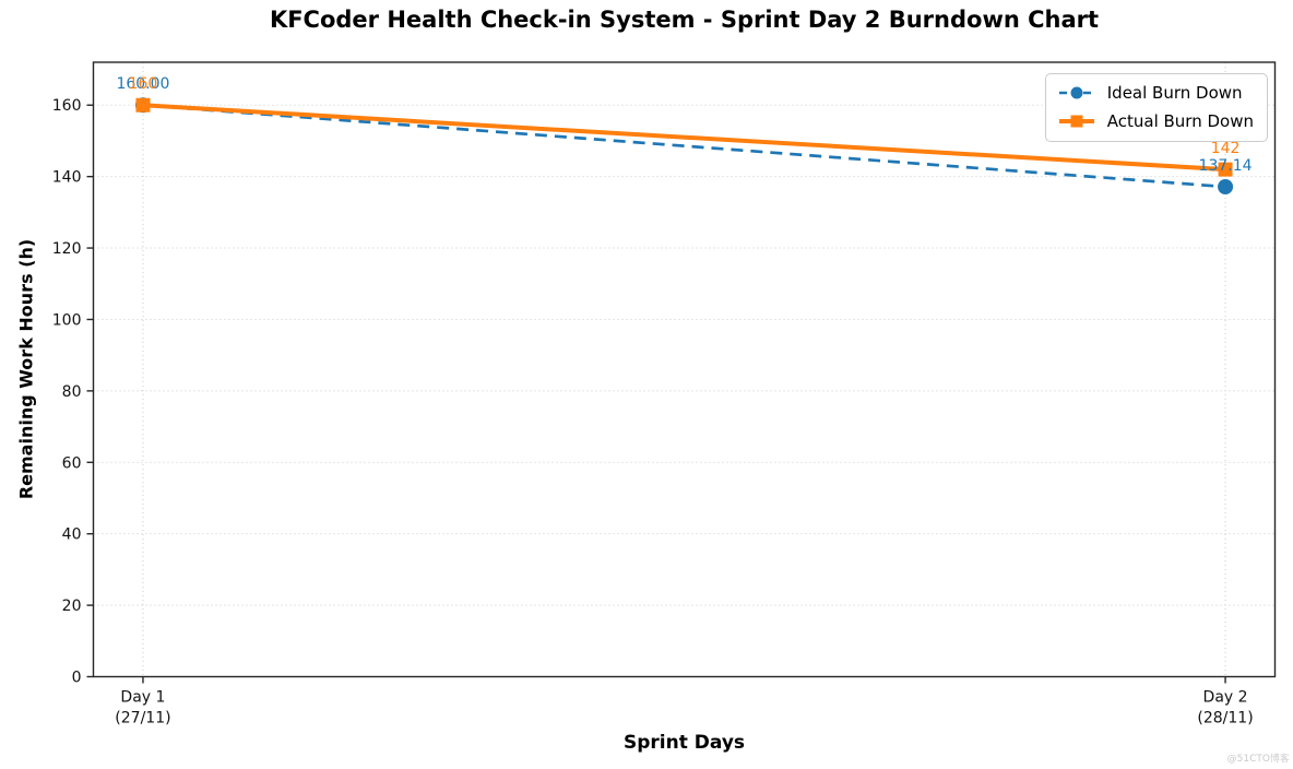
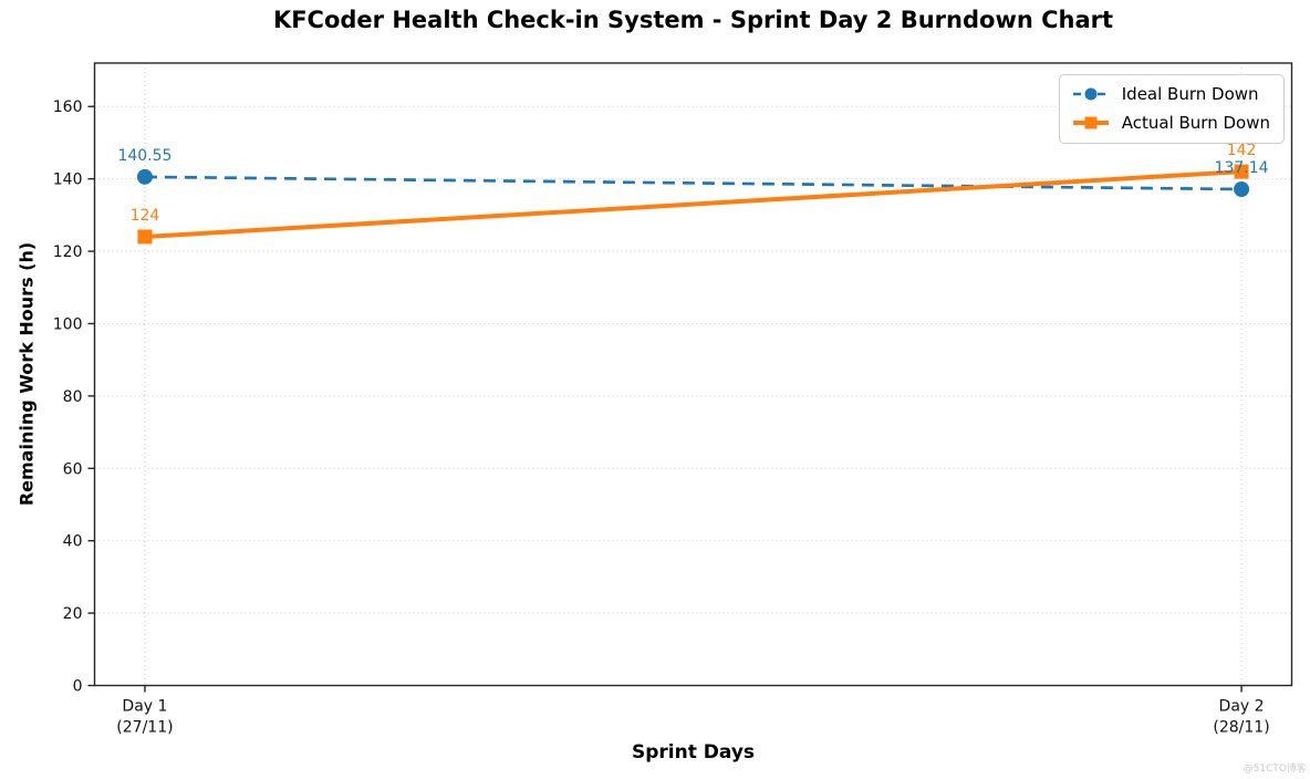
Ideal Burn Down/Day 1 (27/11): 160.00 -> 140.55
Actual Burn Down/Day 1 (27/11): 160 -> 124
